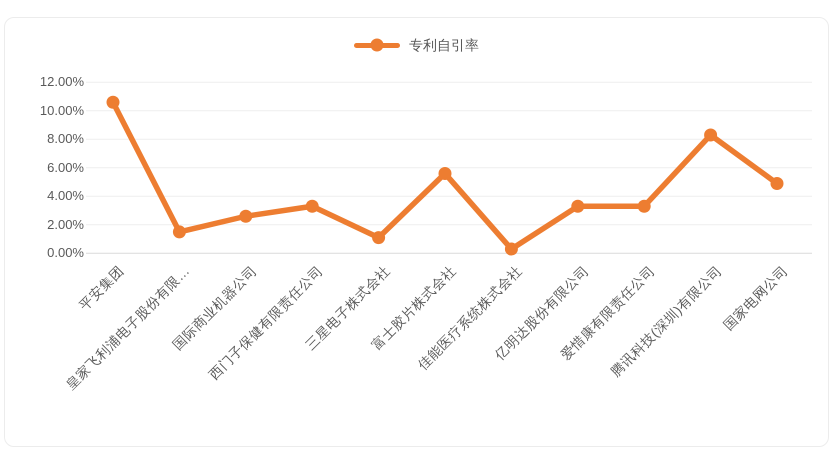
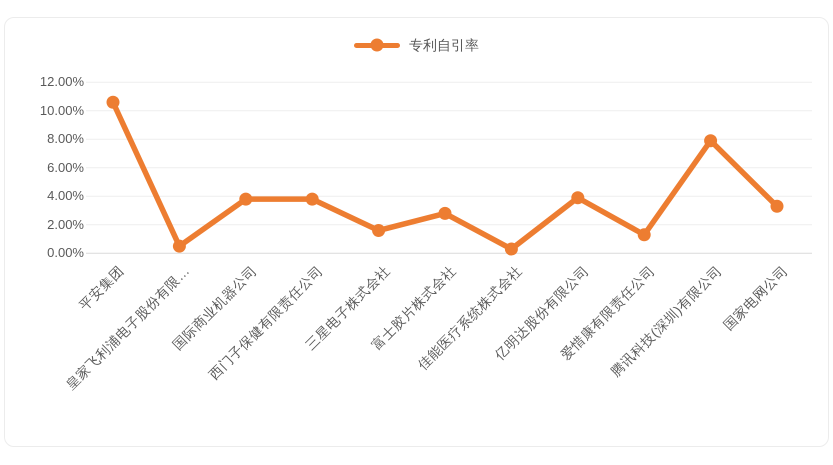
皇家飞利浦电子股份有限…: 1.5% -> 0.5%
国际商业机器公司: 2.6% -> 3.8%
西门子保健有限责任公司: 3.3% -> 3.8%
三星电子株式会社: 1.1% -> 1.6%
富士胶片株式会社: 5.6% -> 2.8%
亿明达股份有限公司: 3.3% -> 3.9%
爱惜康有限责任公司: 3.3% -> 1.3%
腾讯科技(深圳)有限公司: 8.3% -> 7.9%
国家电网公司: 4.9% -> 3.3%
